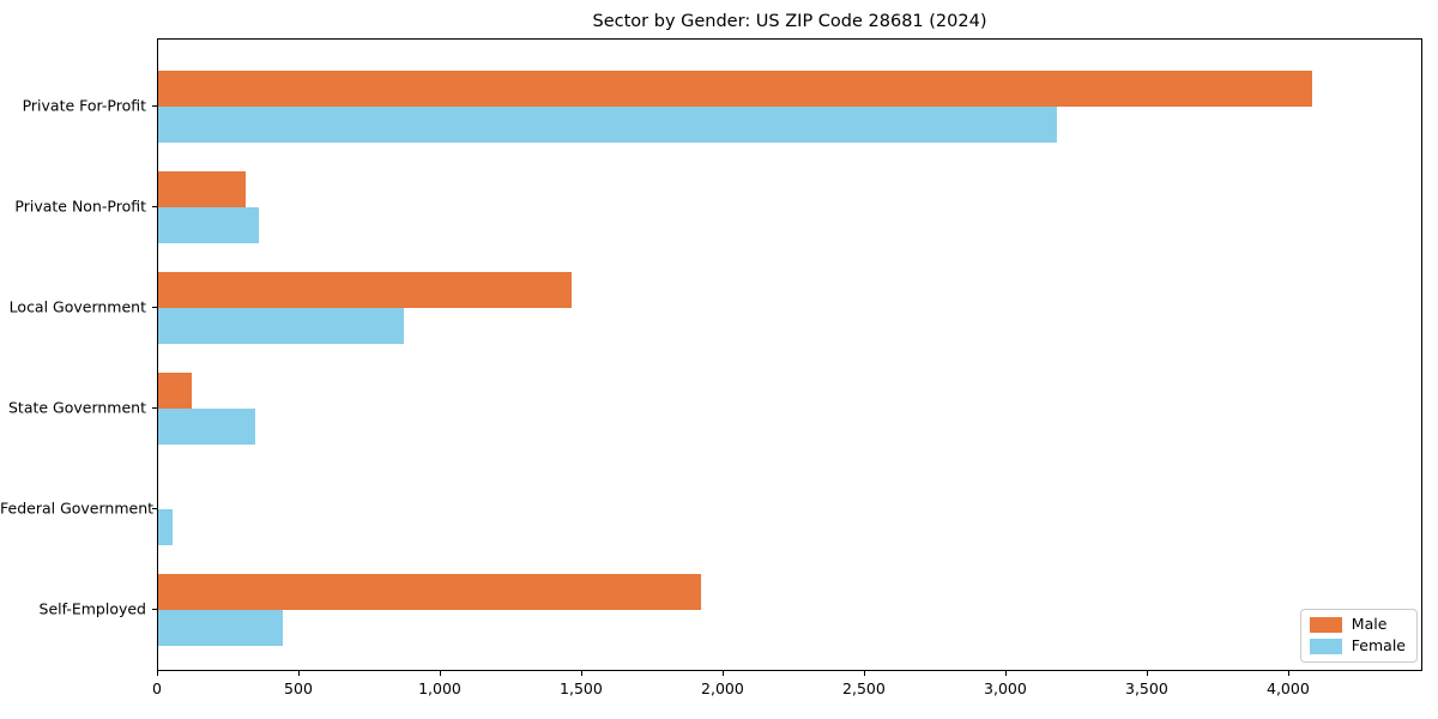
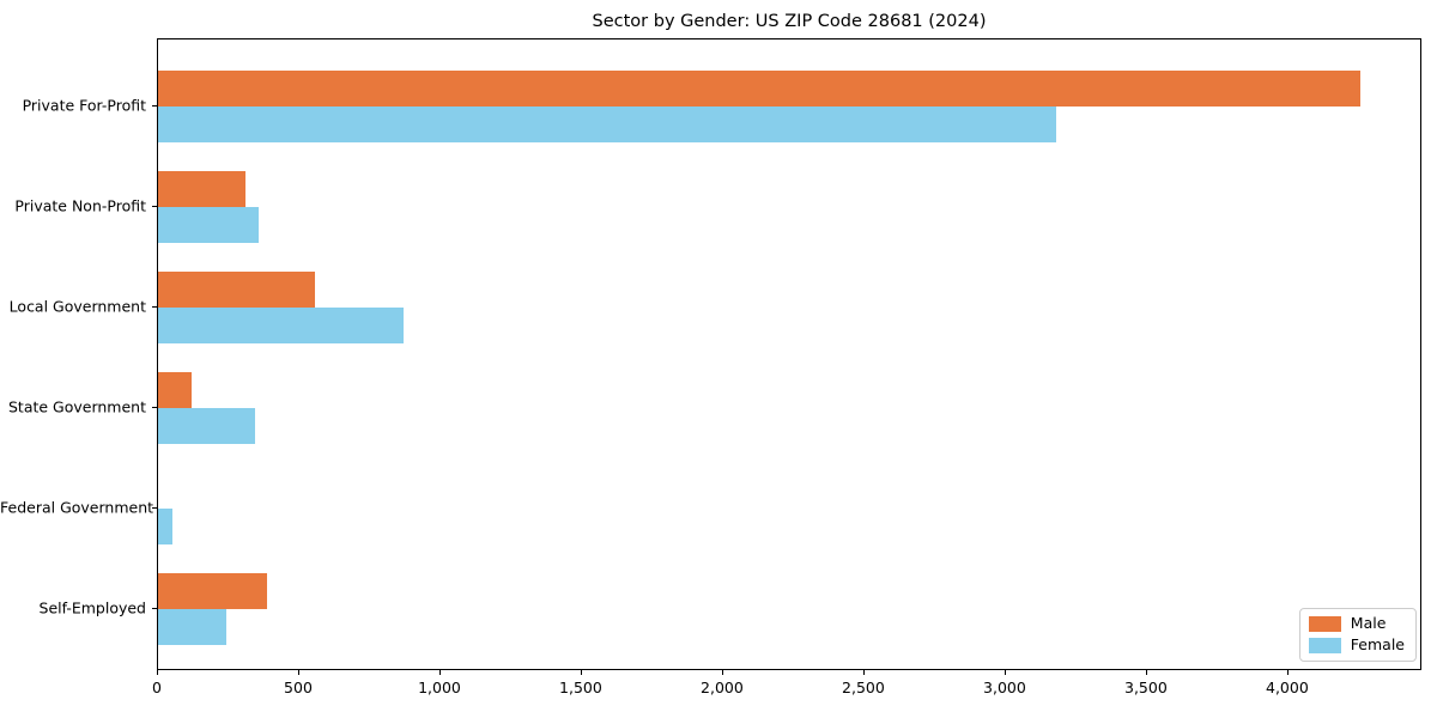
Male/Private For-Profit: 4080 -> 4260
Male/Local Government: 1460 -> 560
Male/Self-Employed: 1920 -> 380
Female/Self-Employed: 440 -> 240
